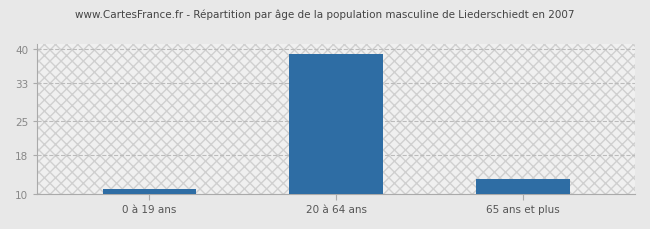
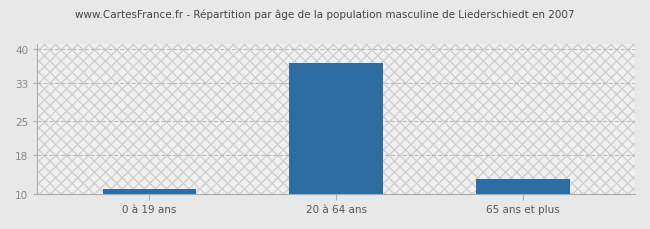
20 à 64 ans: 39 -> 37
